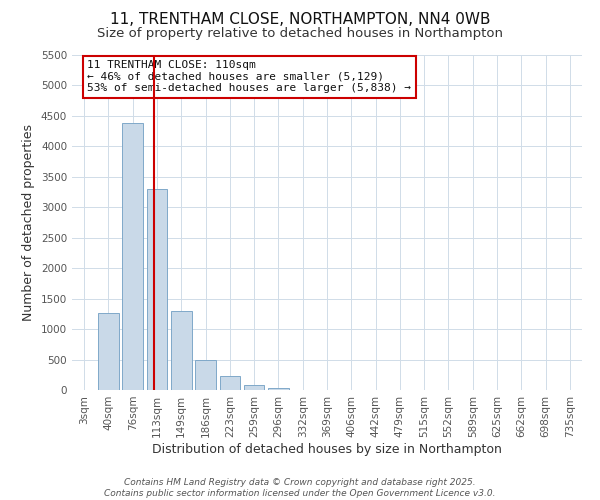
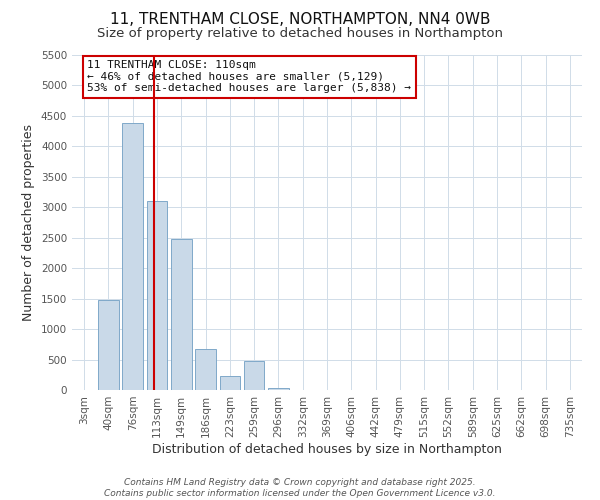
40sqm: 1270 -> 1480
113sqm: 3300 -> 3100
149sqm: 1290 -> 2480
186sqm: 500 -> 680
259sqm: 80 -> 480
